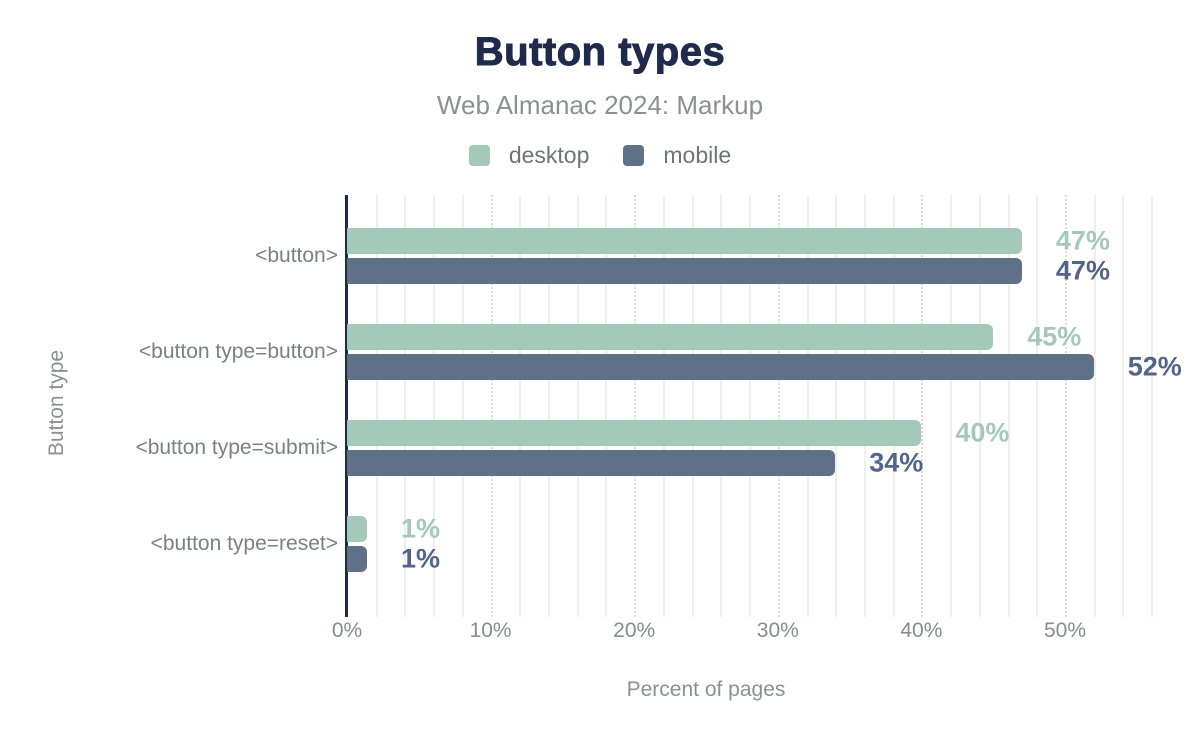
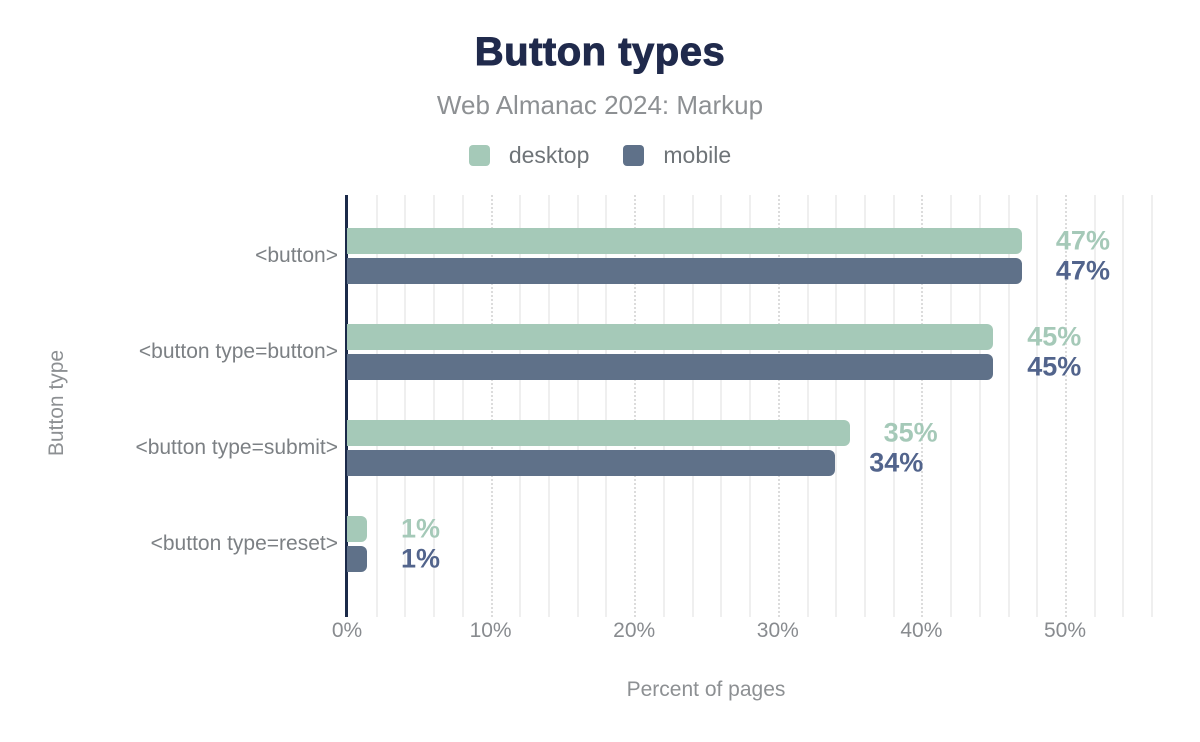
mobile/<button type=button>: 52% -> 45%
desktop/<button type=submit>: 40% -> 35%
